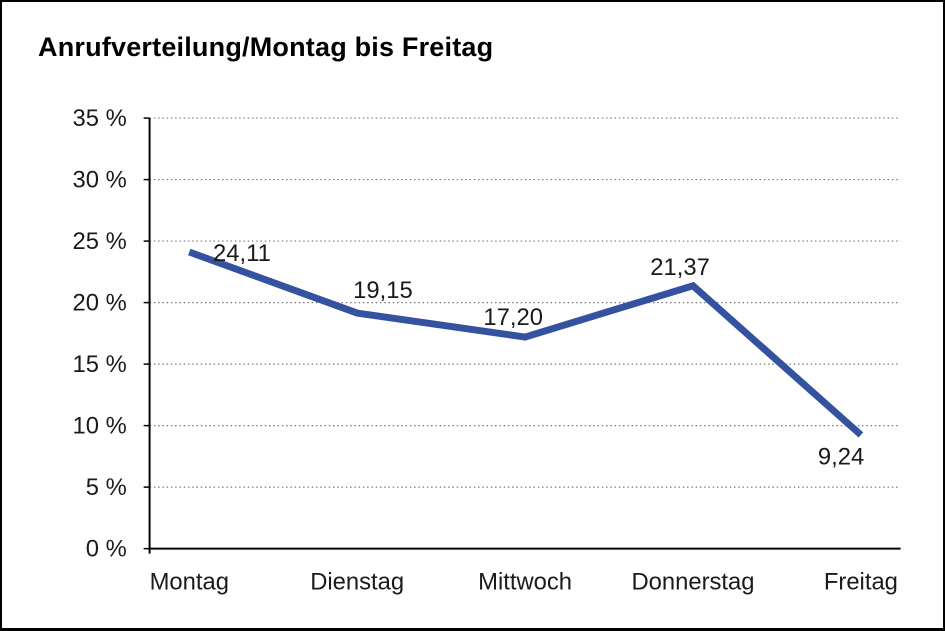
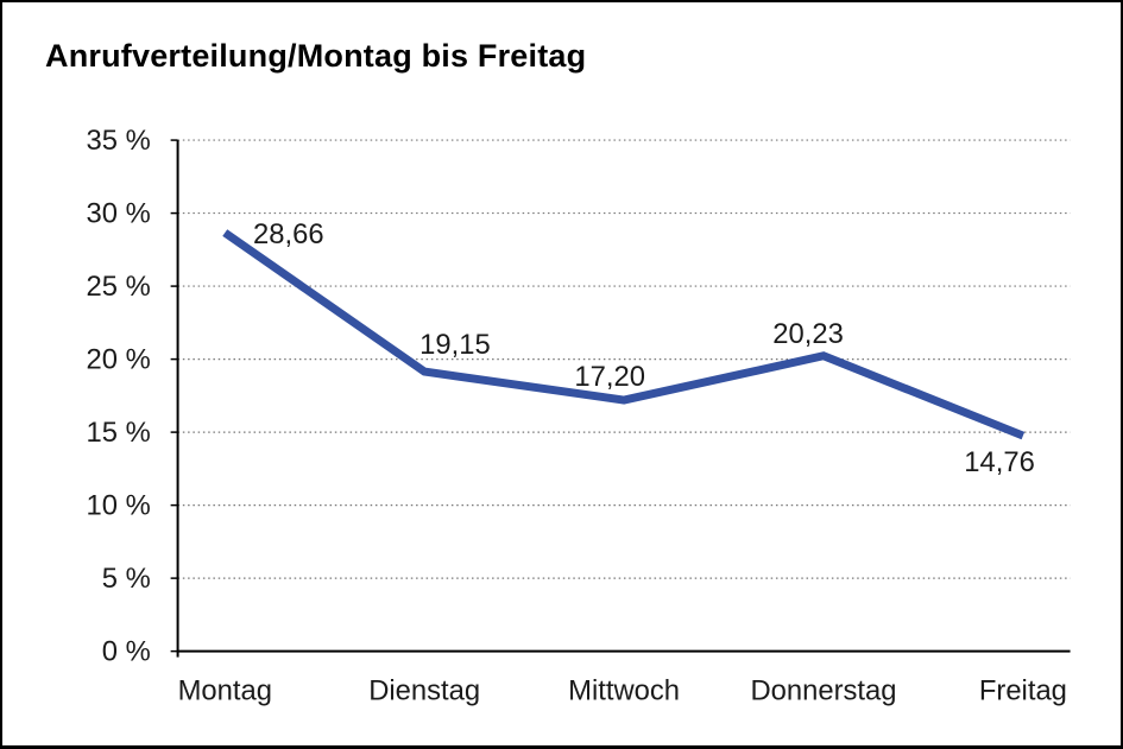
Montag: 24,11 -> 28,66
Donnerstag: 21,37 -> 20,23
Freitag: 9,24 -> 14,76
